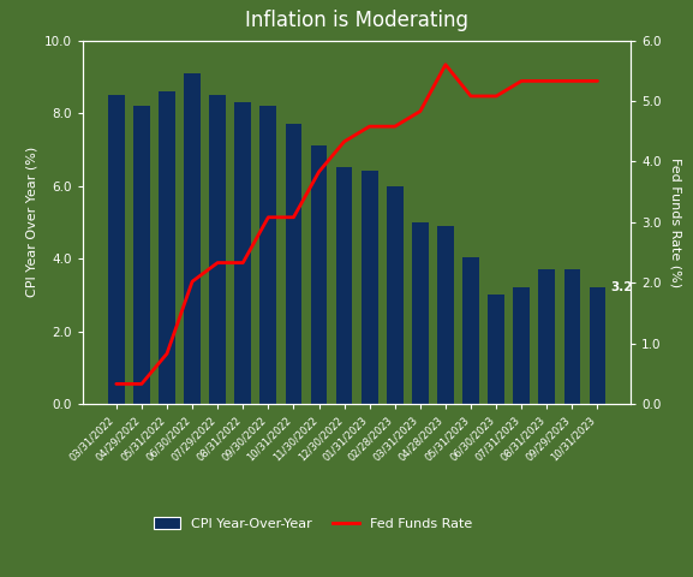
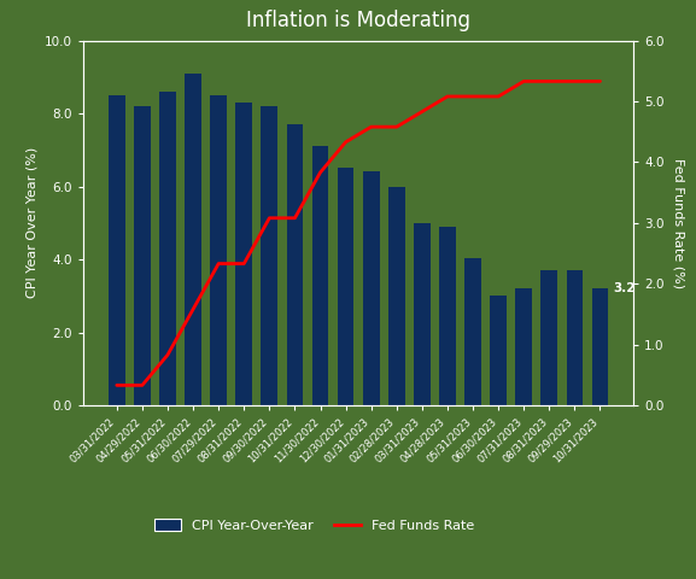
Fed Funds Rate/06/30/2022: 2.02 -> 1.58
Fed Funds Rate/04/28/2023: 5.60 -> 5.08
